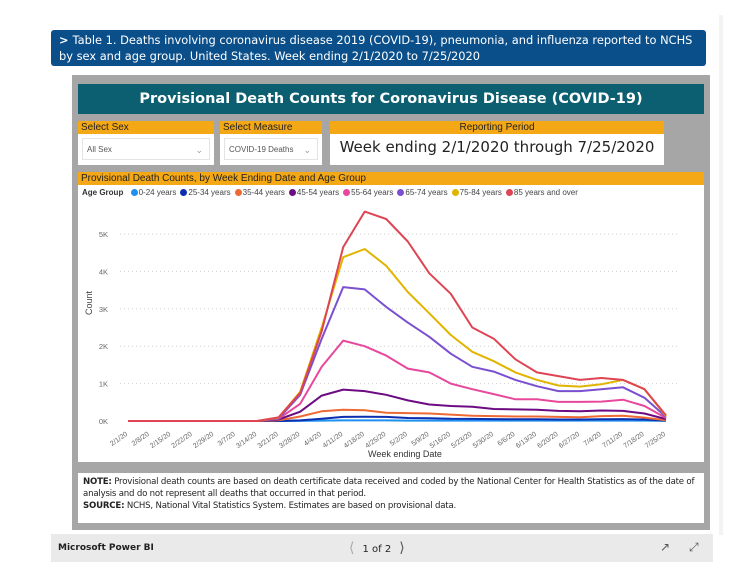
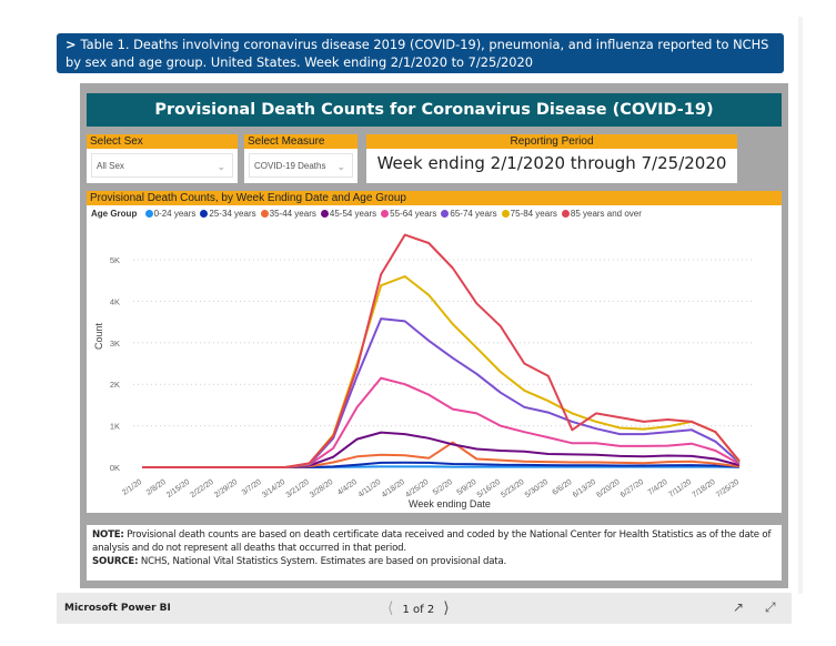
35-44 years/5/2/20: 0.2K -> 0.6K
85 years and over/6/6/20: 1.6K -> 0.9K
